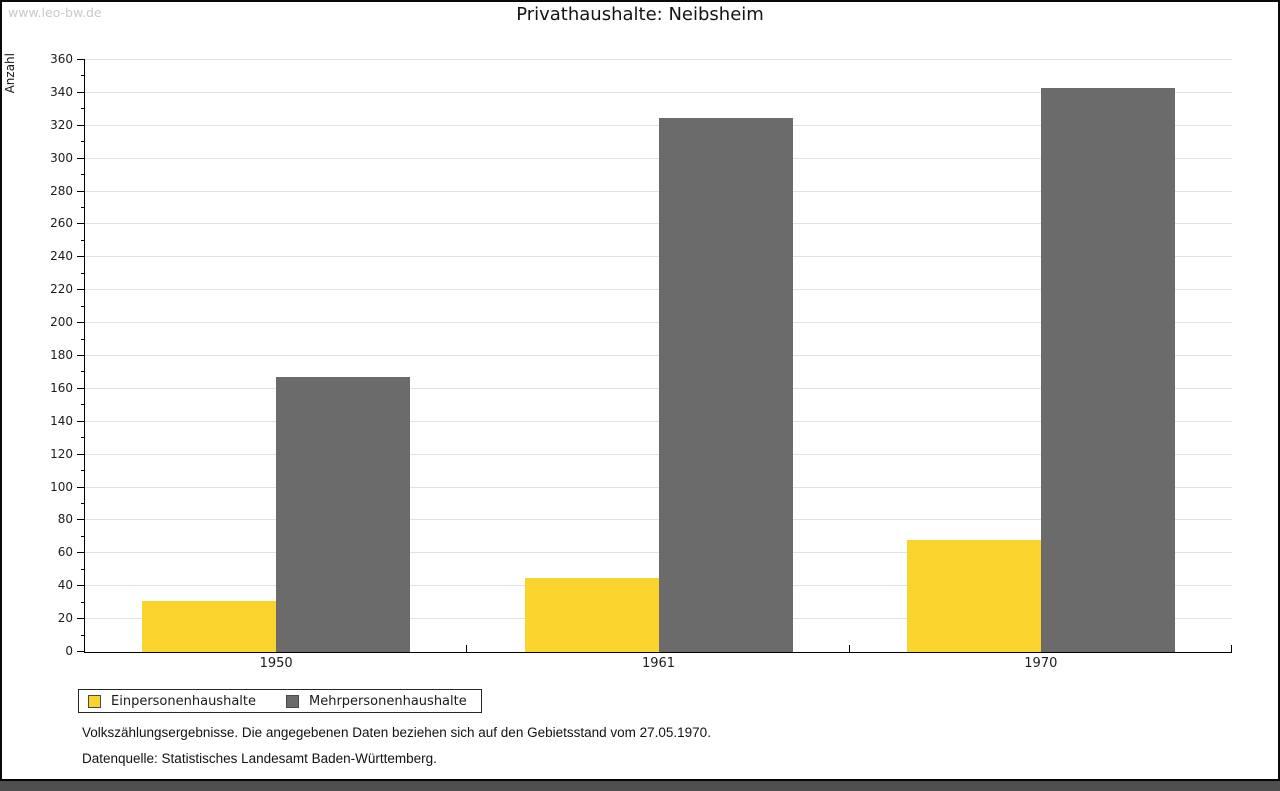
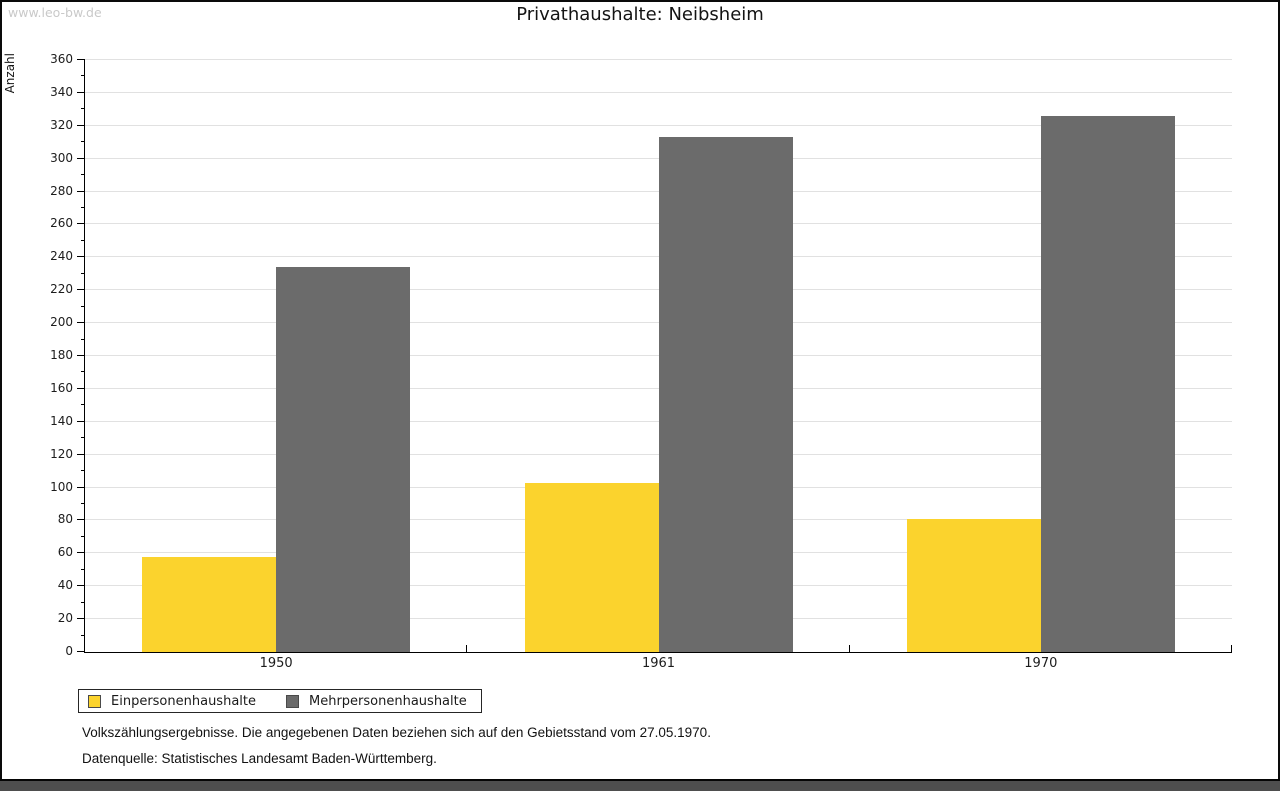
Einpersonenhaushalte/1950: 31 -> 58
Mehrpersonenhaushalte/1950: 167 -> 234
Einpersonenhaushalte/1961: 45 -> 103
Mehrpersonenhaushalte/1961: 325 -> 313
Einpersonenhaushalte/1970: 68 -> 81
Mehrpersonenhaushalte/1970: 343 -> 326
